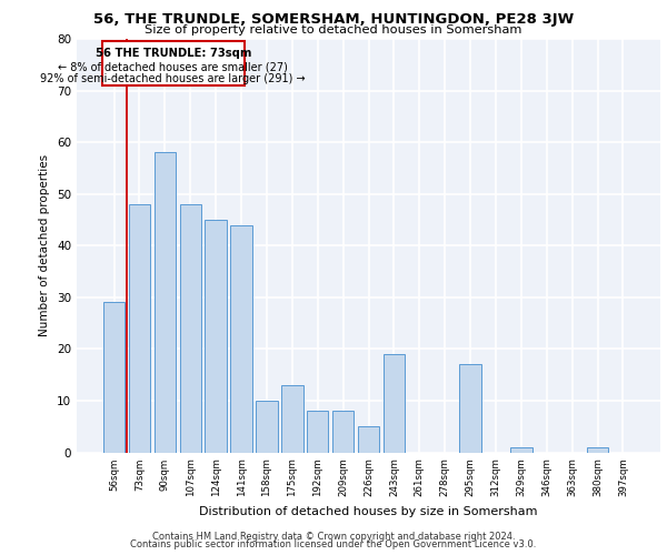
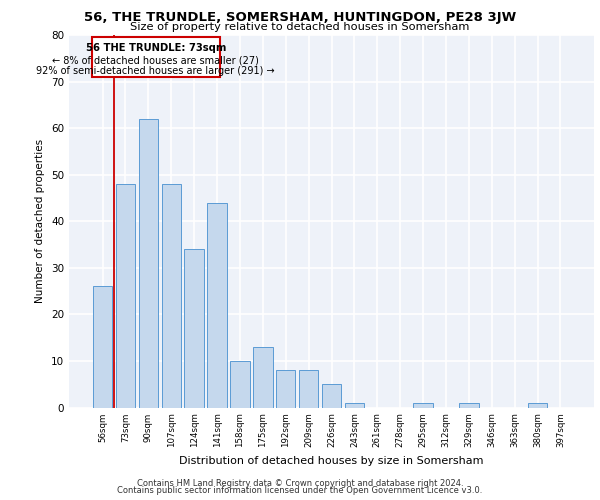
56sqm: 29 -> 26
90sqm: 58 -> 62
124sqm: 45 -> 34
243sqm: 19 -> 1
295sqm: 17 -> 1
